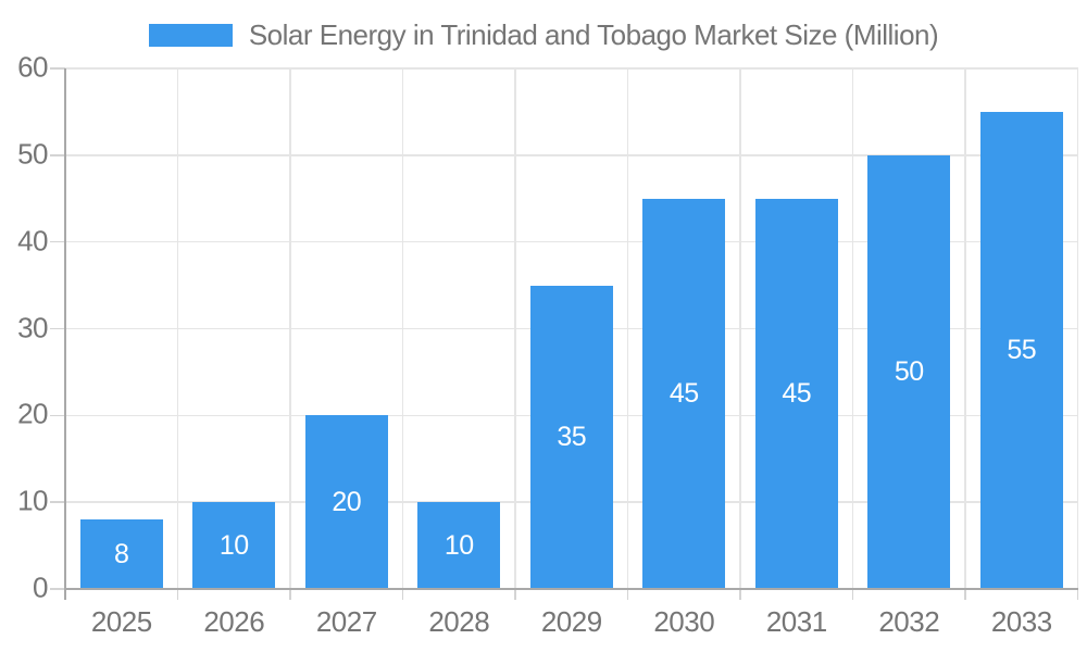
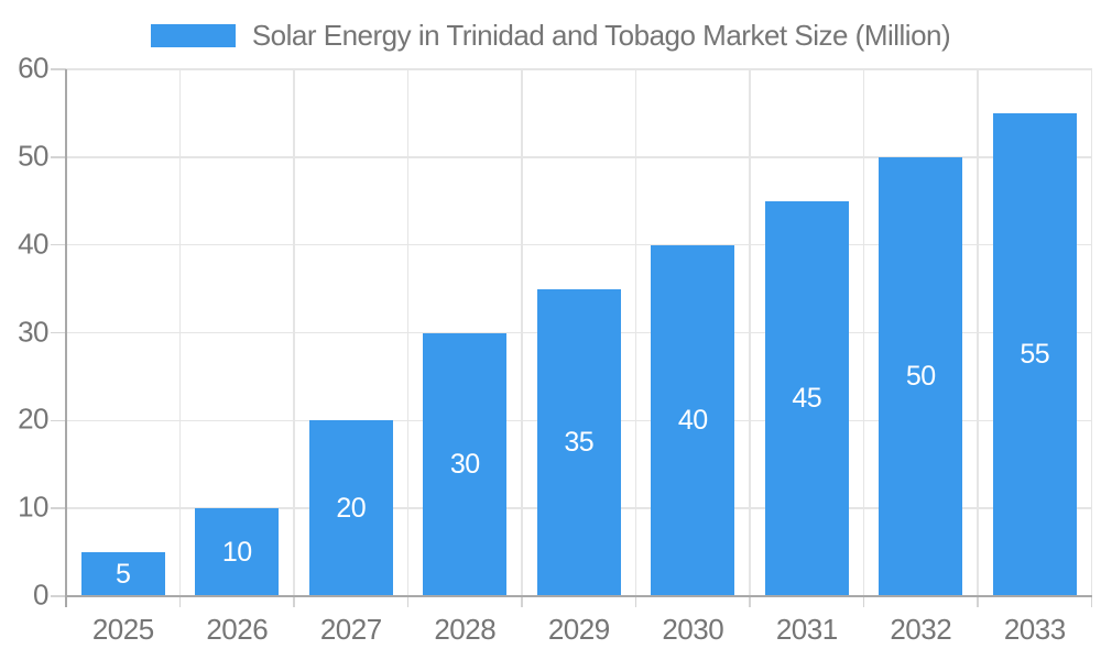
2025: 8 -> 5
2028: 10 -> 30
2030: 45 -> 40
